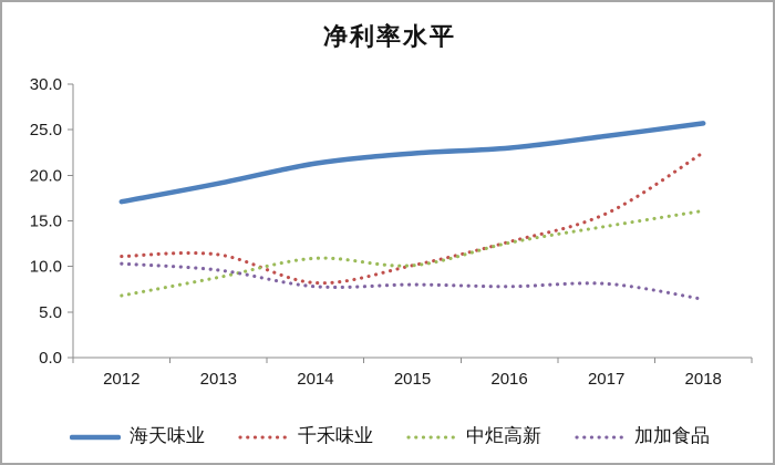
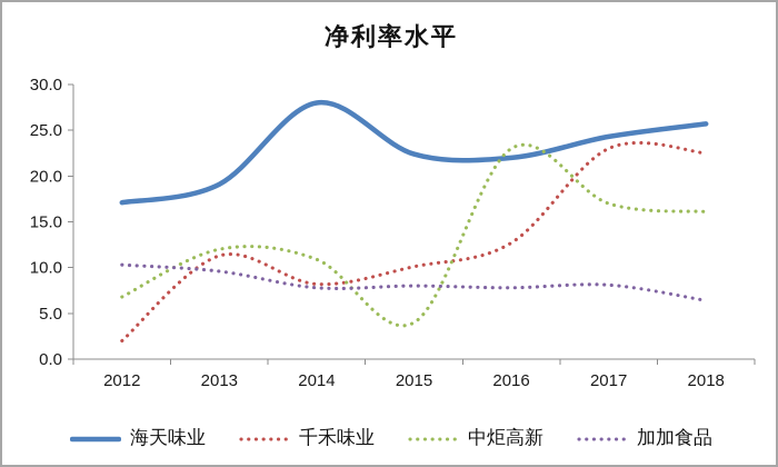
千禾味业/2012: 11 -> 2
中炬高新/2013: 9 -> 12
海天味业/2014: 21 -> 28
中炬高新/2015: 10 -> 4
海天味业/2016: 23 -> 22
中炬高新/2016: 13 -> 23
千禾味业/2017: 16 -> 23
中炬高新/2017: 14 -> 17
